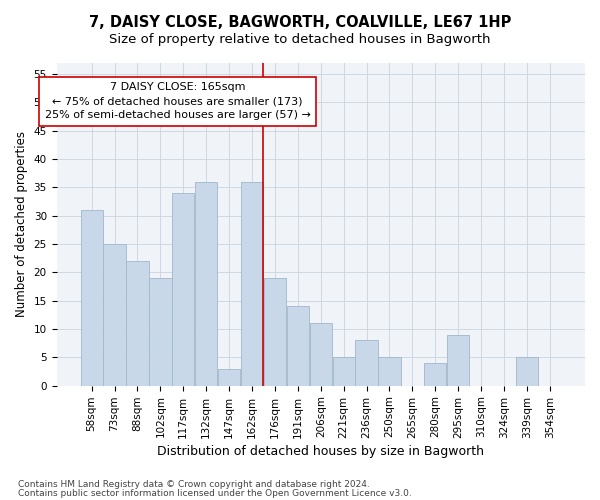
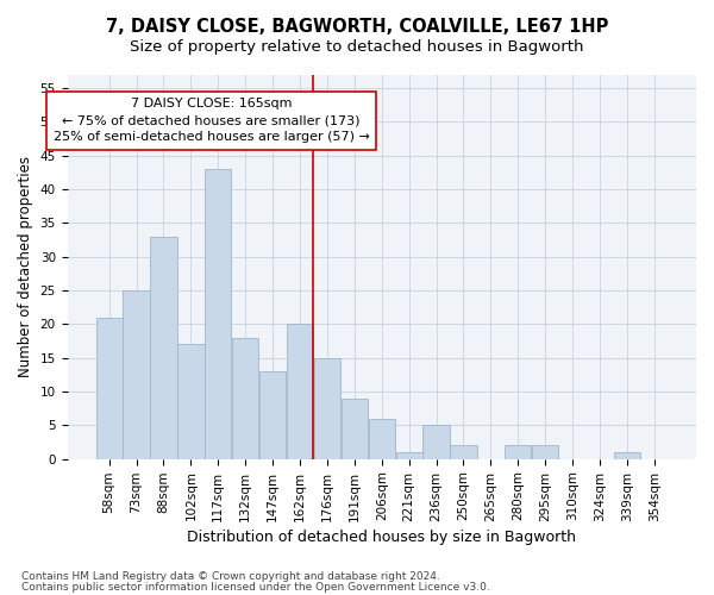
58sqm: 31 -> 21
88sqm: 22 -> 33
102sqm: 19 -> 17
117sqm: 34 -> 43
132sqm: 36 -> 18
147sqm: 3 -> 13
162sqm: 36 -> 20
176sqm: 19 -> 15
191sqm: 14 -> 9
206sqm: 11 -> 6
221sqm: 5 -> 1
236sqm: 8 -> 5
250sqm: 5 -> 2
280sqm: 4 -> 2
295sqm: 9 -> 2
339sqm: 5 -> 1
